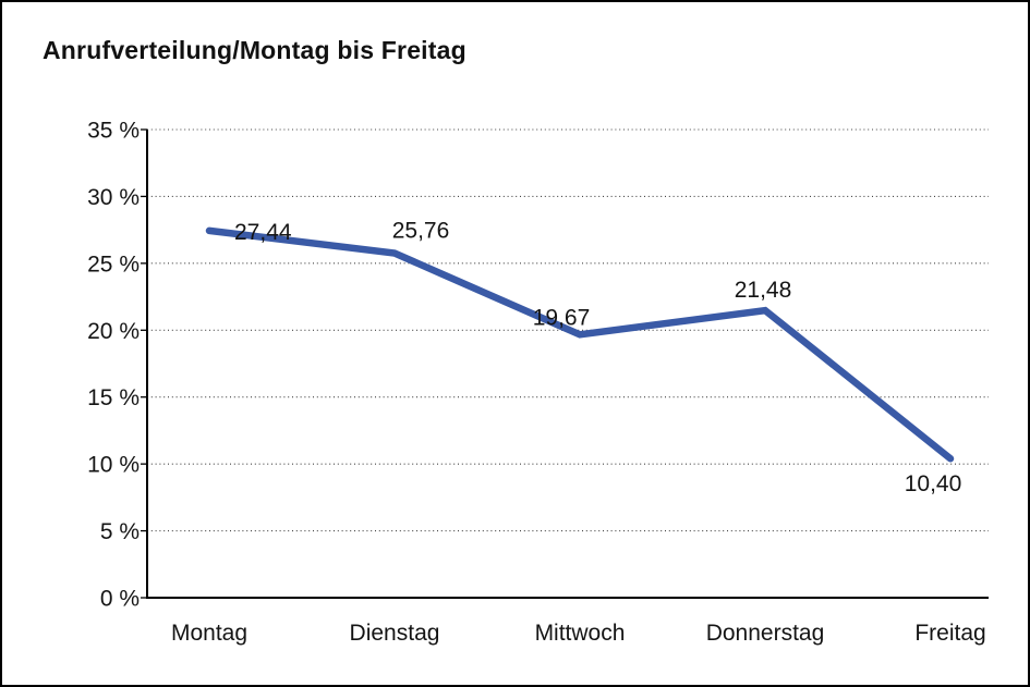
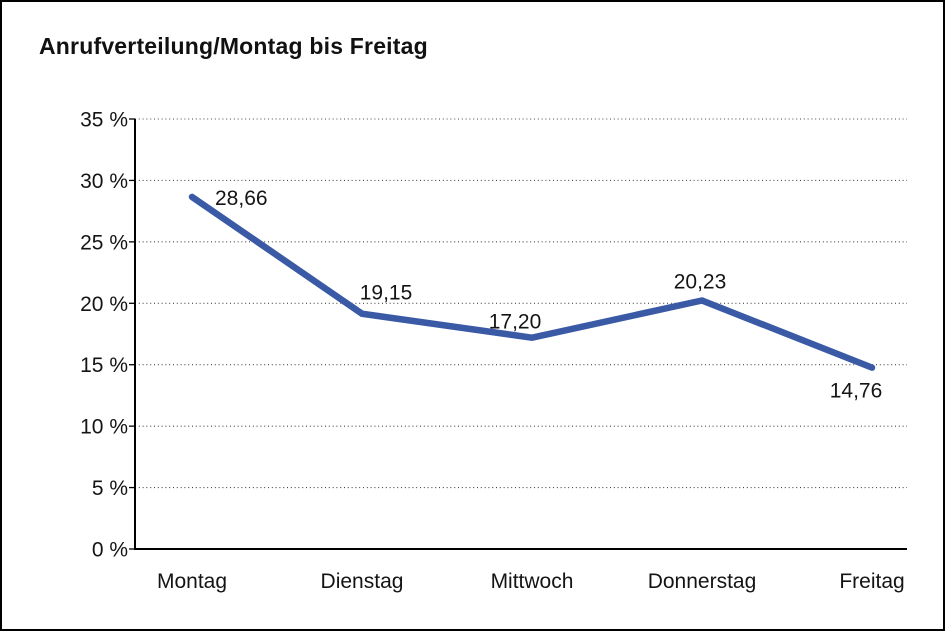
Montag: 27,44 -> 28,66
Dienstag: 25,76 -> 19,15
Mittwoch: 19,67 -> 17,20
Donnerstag: 21,48 -> 20,23
Freitag: 10,40 -> 14,76
